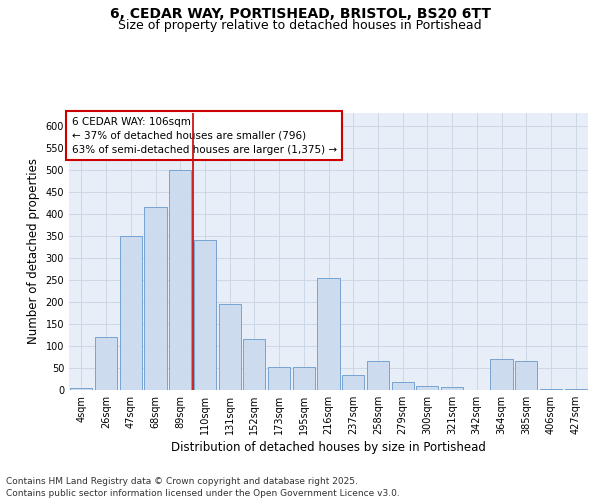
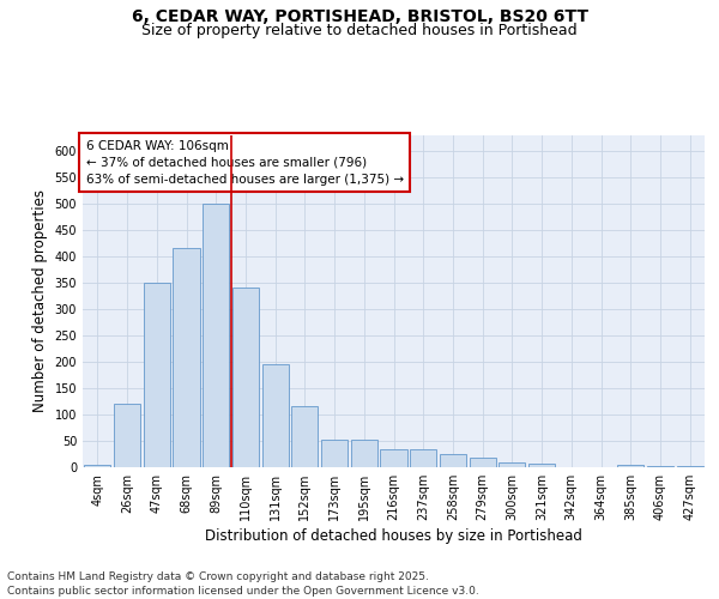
216sqm: 255 -> 35
258sqm: 65 -> 25
364sqm: 70 -> 1
385sqm: 65 -> 4
